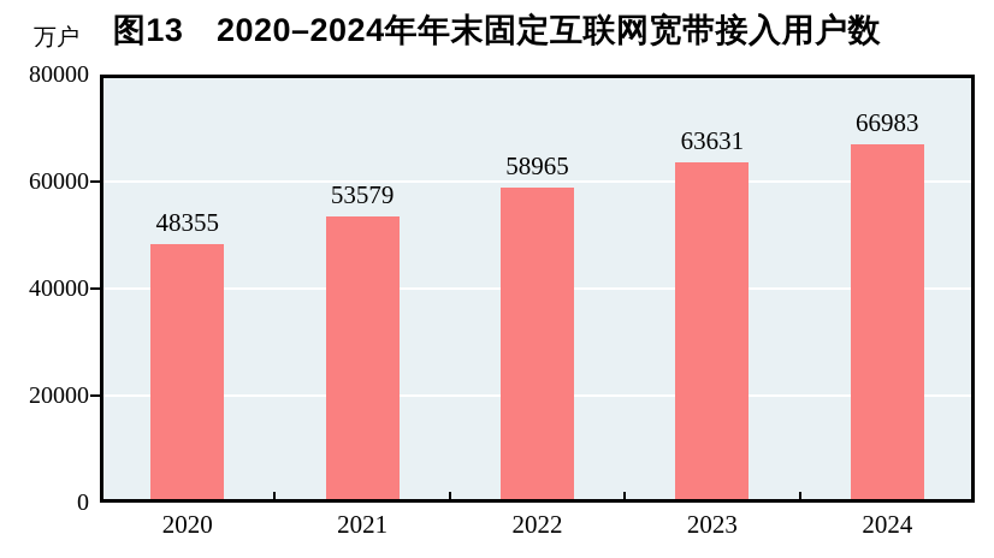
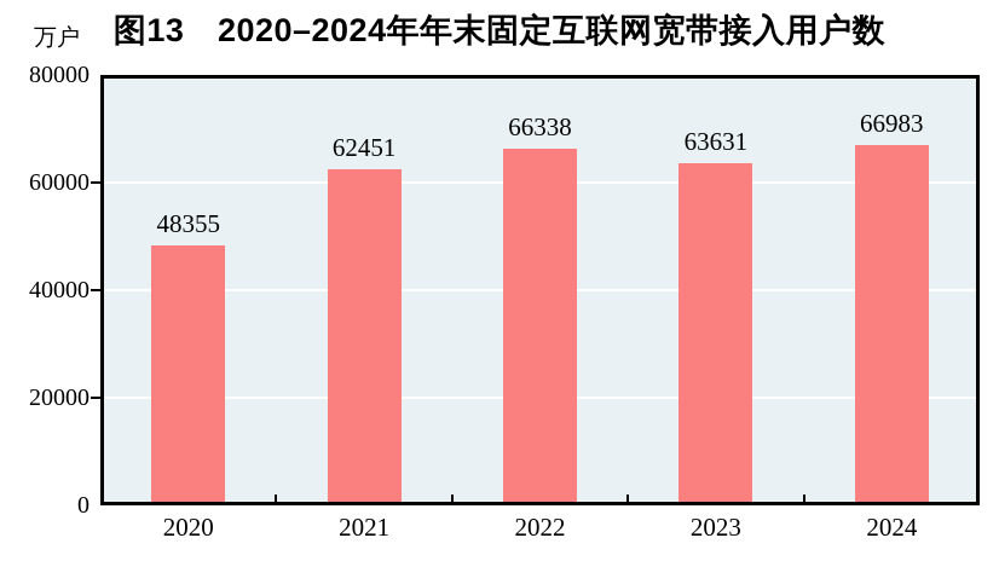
2021: 53579 -> 62451
2022: 58965 -> 66338
